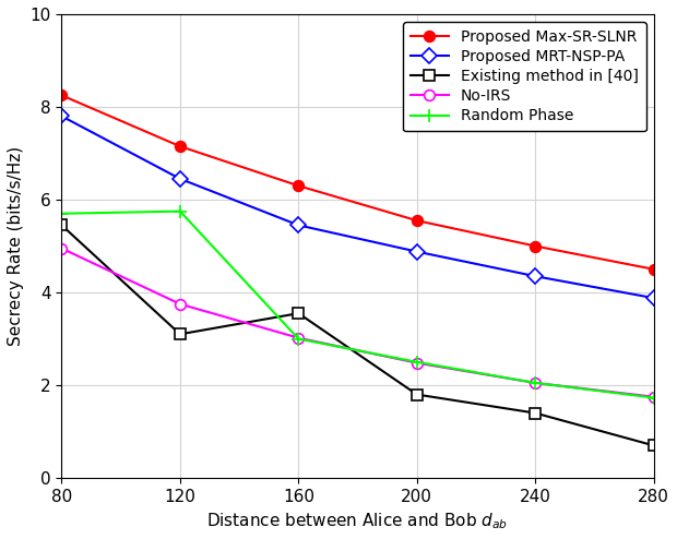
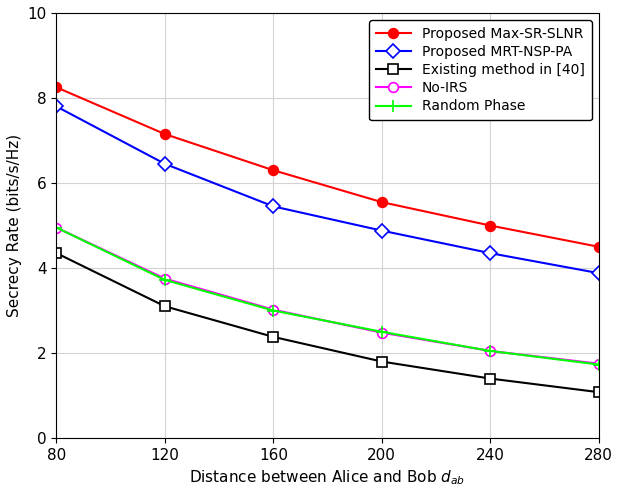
Existing method in [40]/80: 5.45 -> 4.35
Random Phase/80: 5.70 -> 4.95
Random Phase/120: 5.75 -> 3.72
Existing method in [40]/160: 3.55 -> 2.38
Existing method in [40]/280: 0.70 -> 1.08
